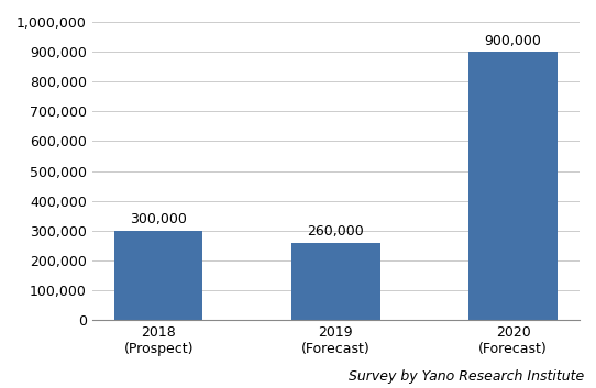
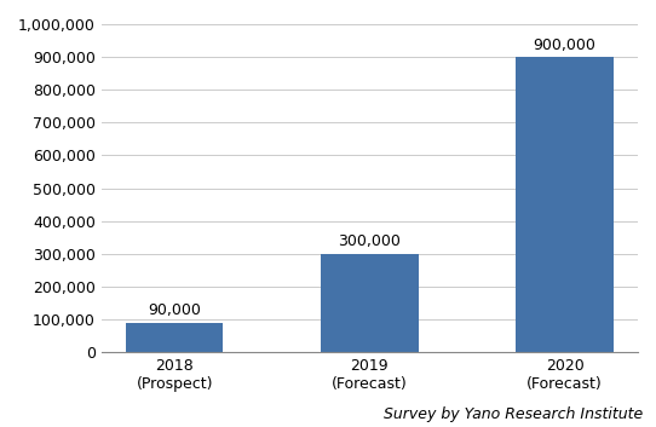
2018 (Prospect): 300,000 -> 90,000
2019 (Forecast): 260,000 -> 300,000
